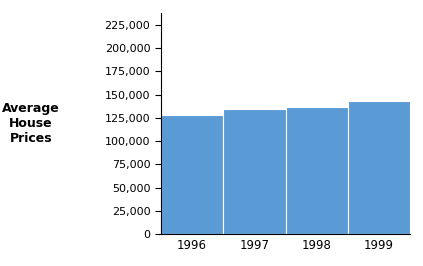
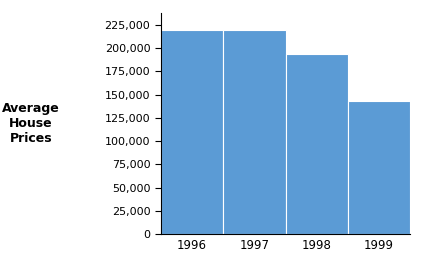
1996: 128,000 -> 220,000
1997: 135,000 -> 220,000
1998: 137,000 -> 194,000
